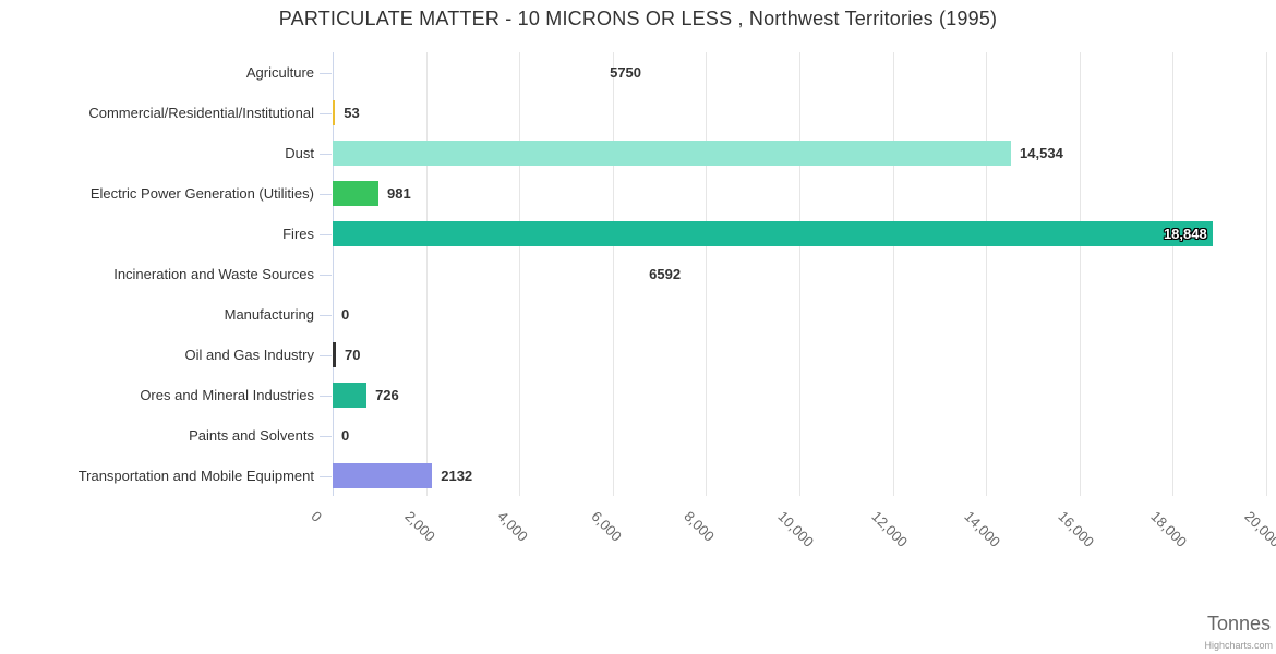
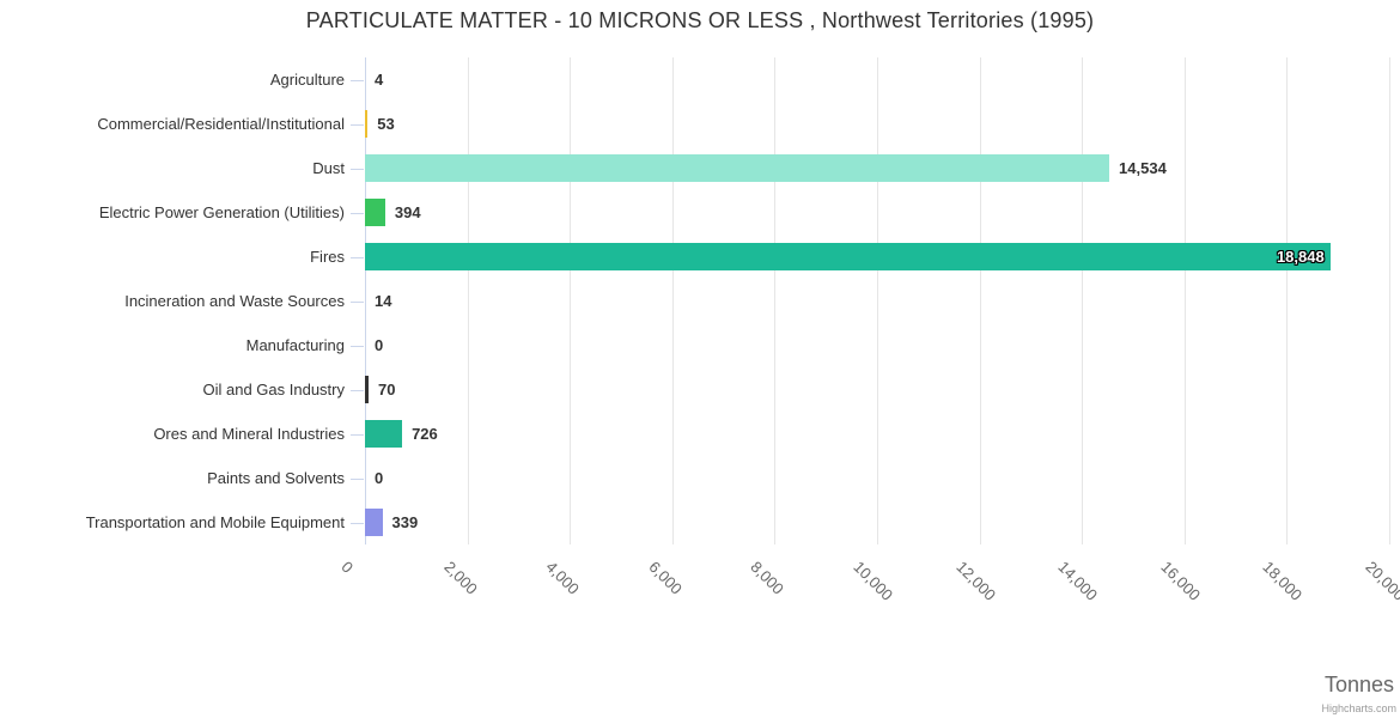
Agriculture: 5750 -> 4
Electric Power Generation (Utilities): 981 -> 394
Incineration and Waste Sources: 6592 -> 14
Transportation and Mobile Equipment: 2132 -> 339
